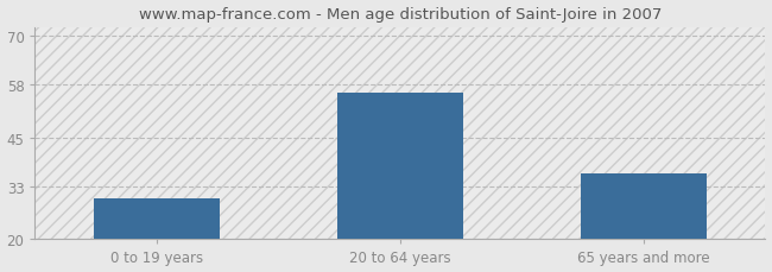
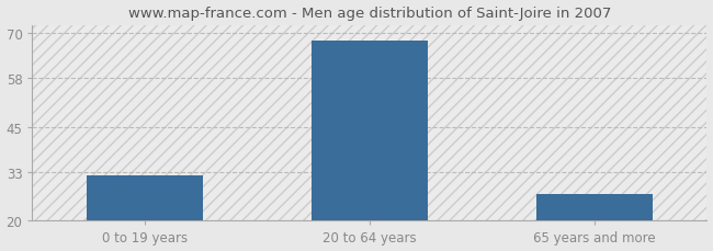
0 to 19 years: 30 -> 32
20 to 64 years: 56 -> 68
65 years and more: 36 -> 27
